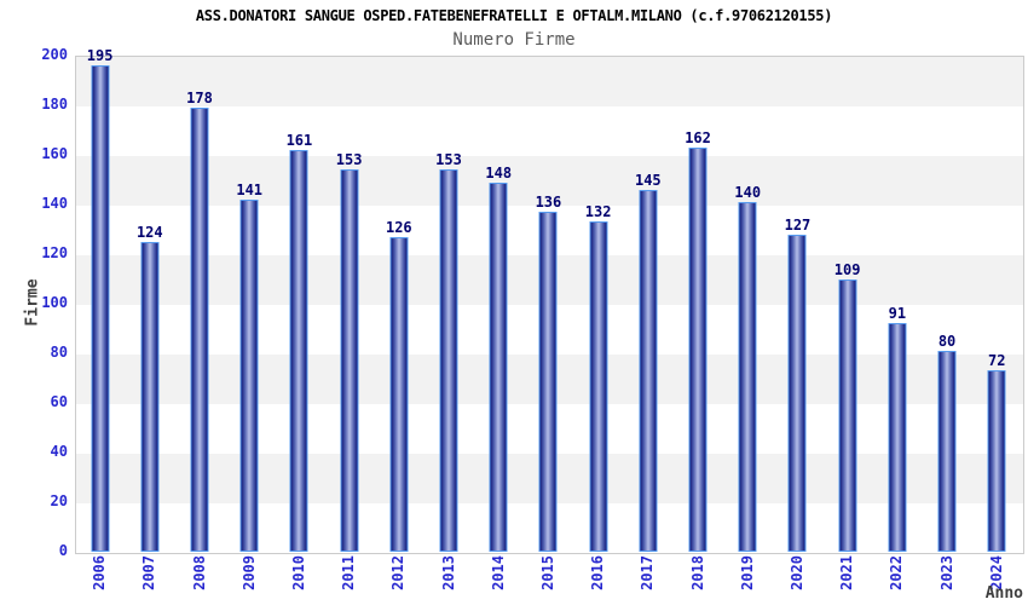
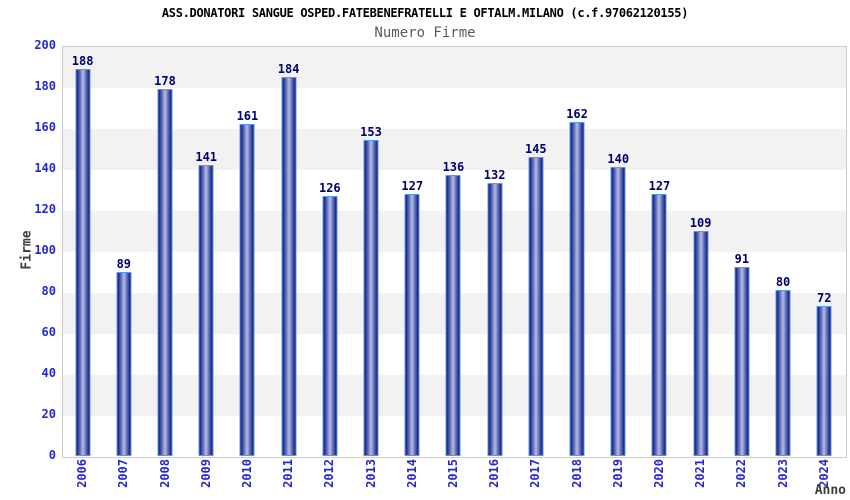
2006: 195 -> 188
2007: 124 -> 89
2011: 153 -> 184
2014: 148 -> 127
